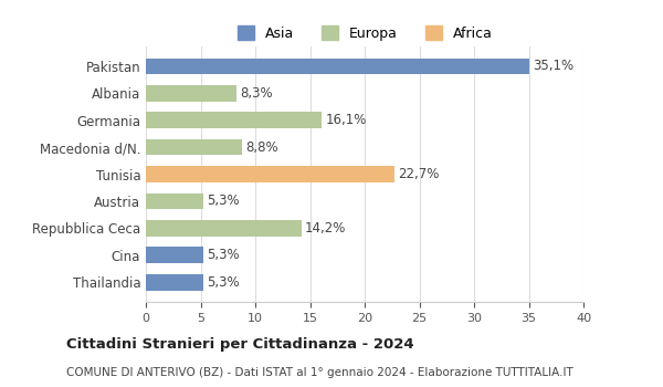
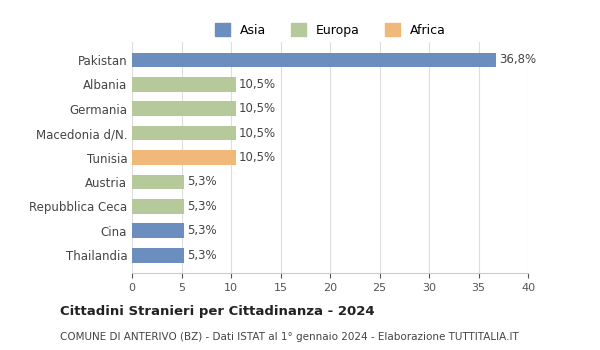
Pakistan: 35,1% -> 36,8%
Albania: 8,3% -> 10,5%
Germania: 16,1% -> 10,5%
Macedonia d/N.: 8,8% -> 10,5%
Tunisia: 22,7% -> 10,5%
Repubblica Ceca: 14,2% -> 5,3%
